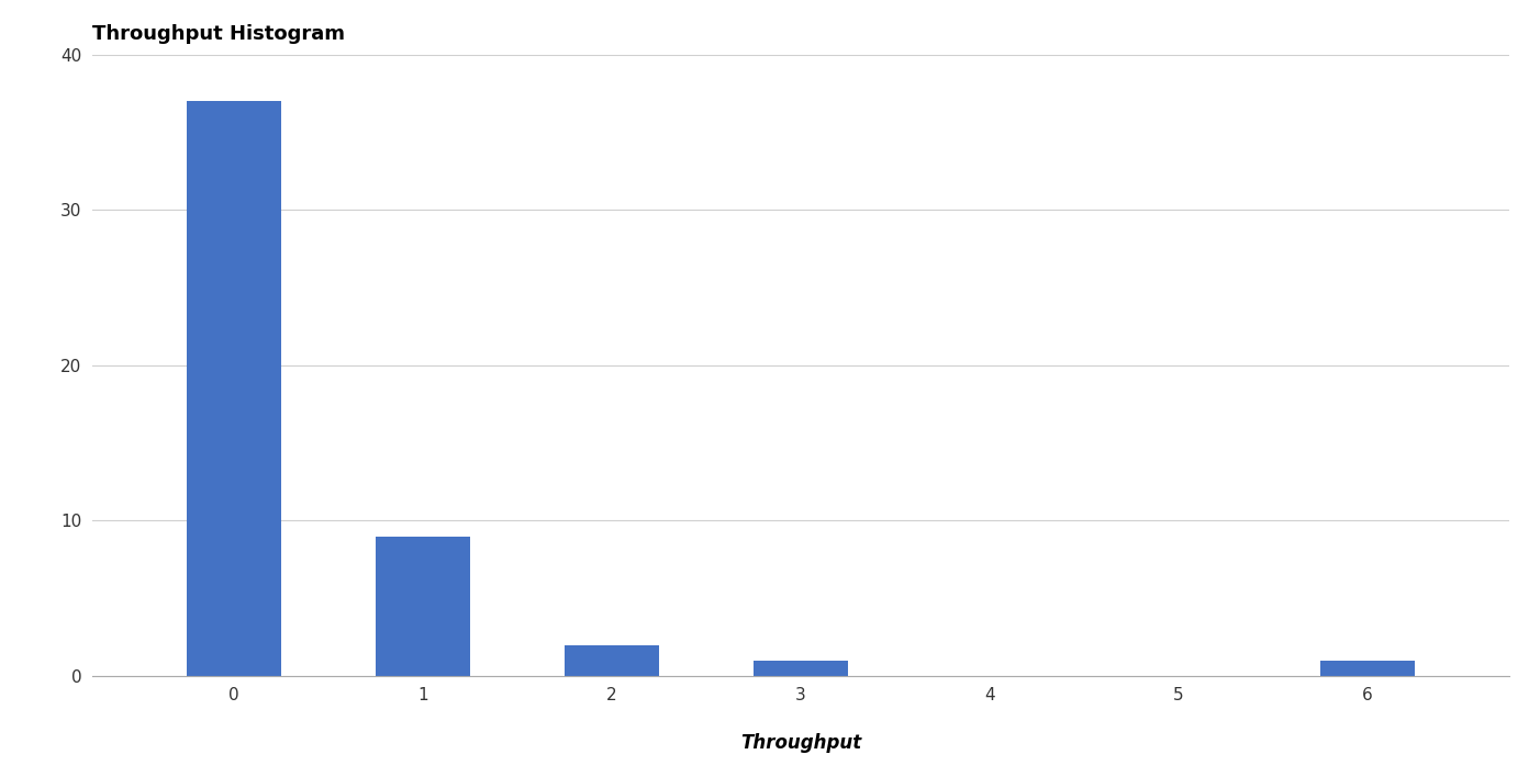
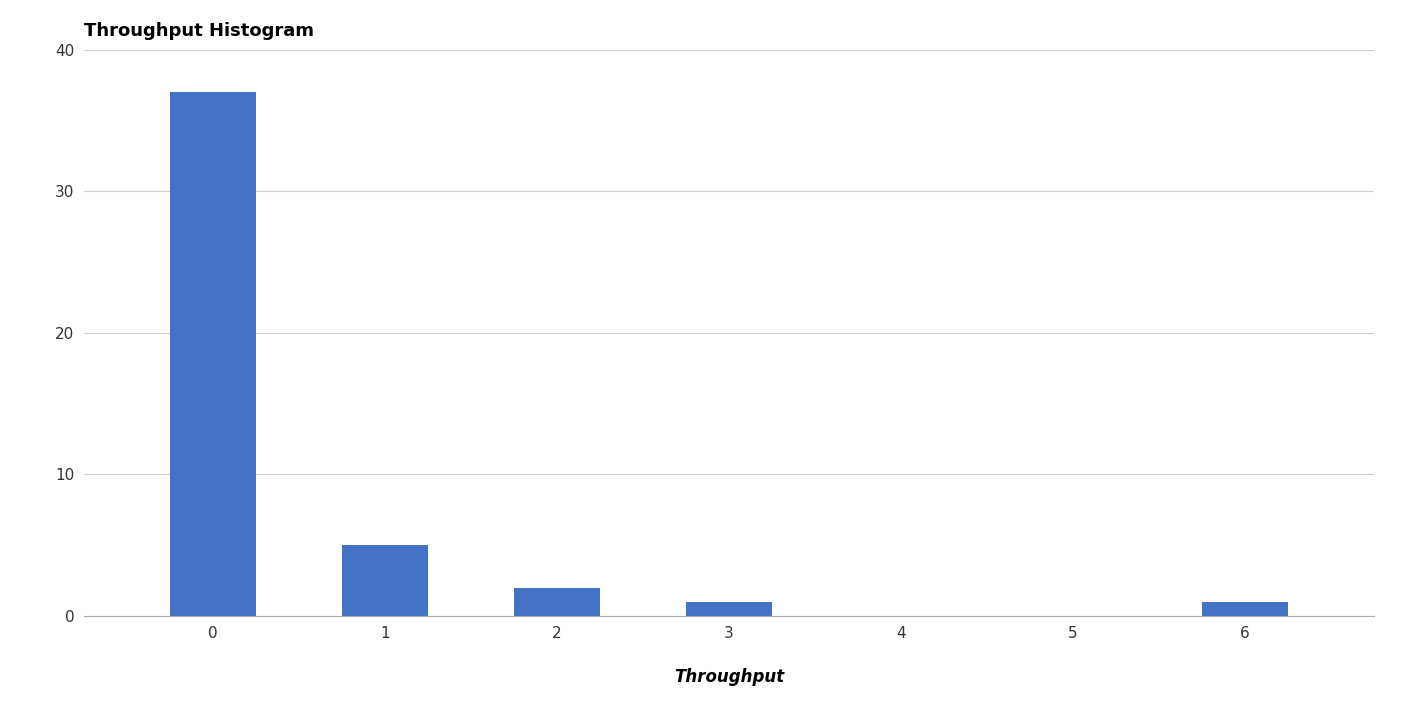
1: 9 -> 5
